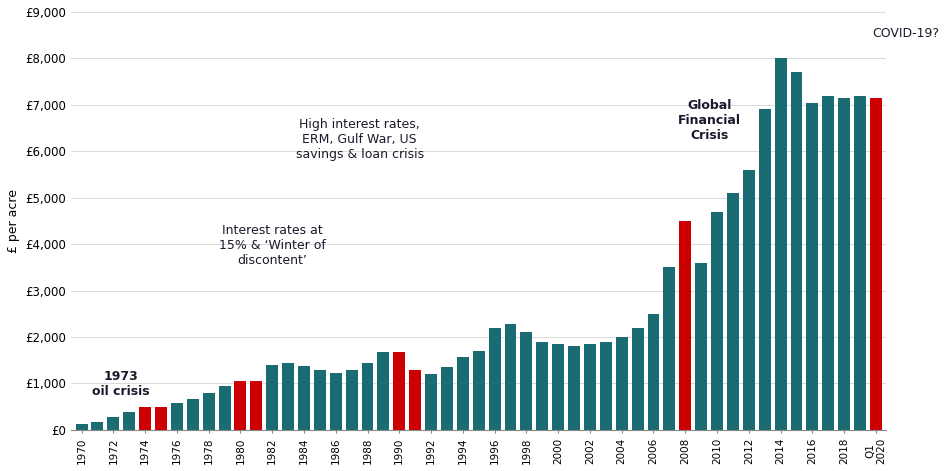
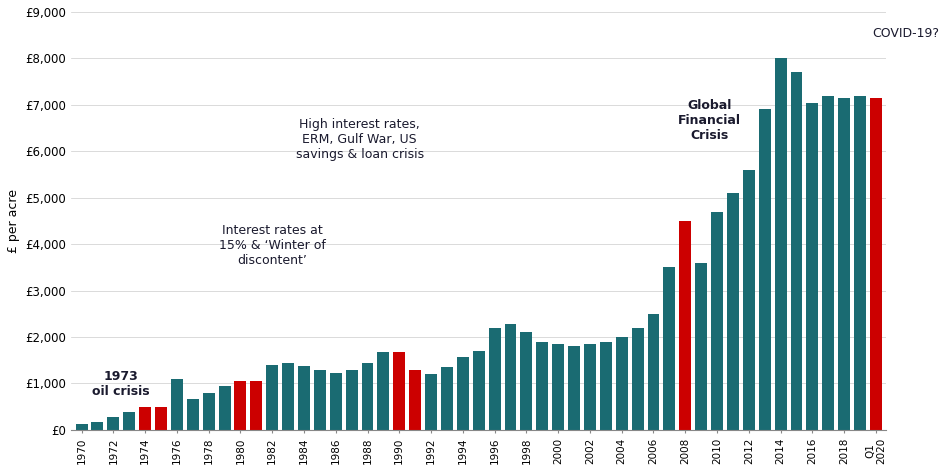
1976: £570 -> £1,100
